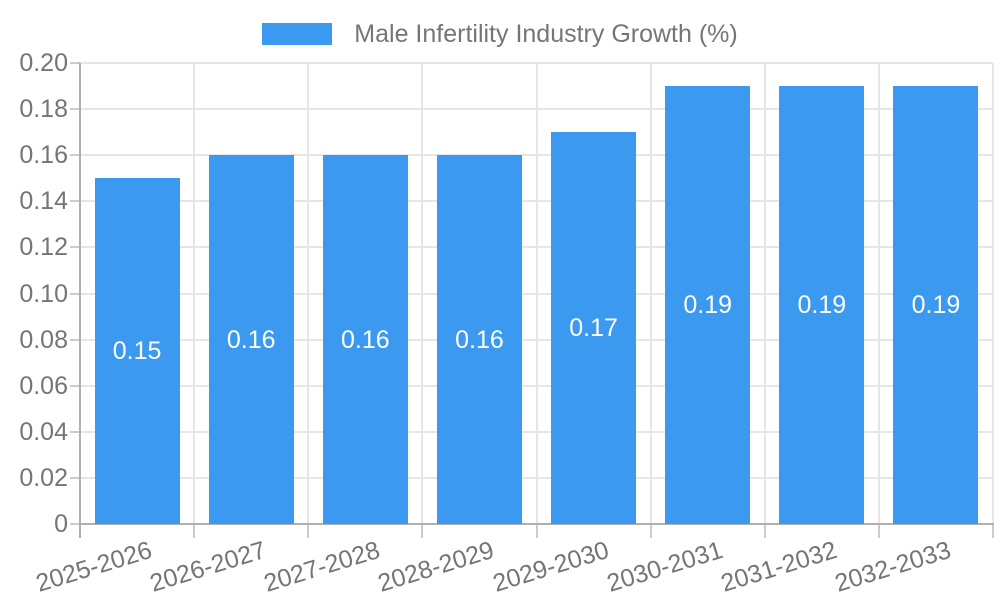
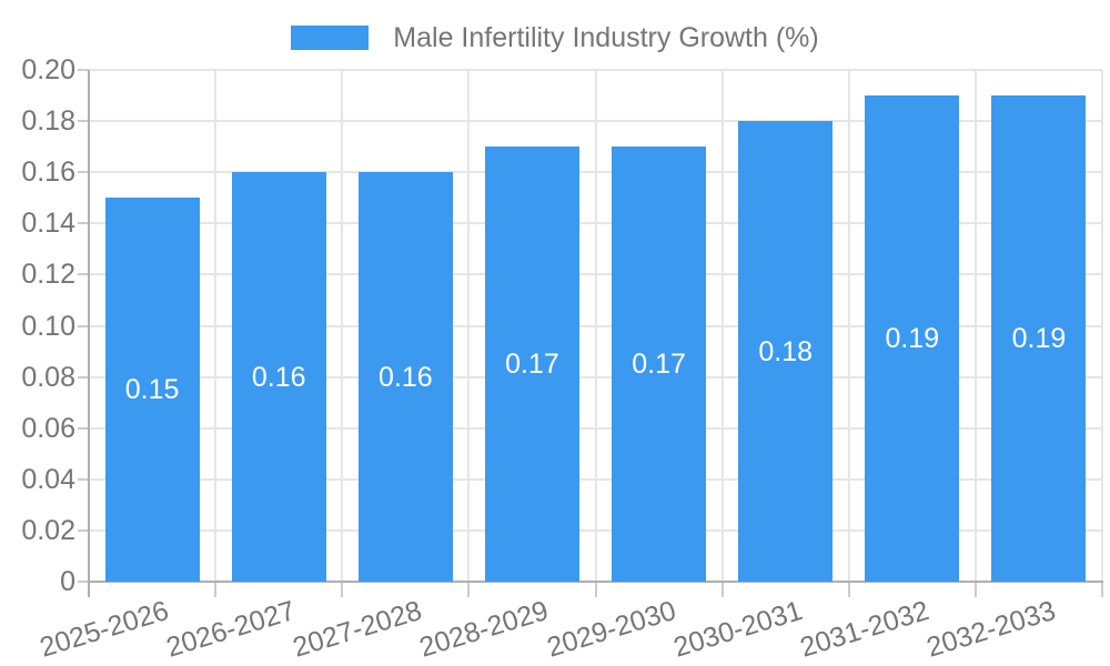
2028-2029: 0.16 -> 0.17
2030-2031: 0.19 -> 0.18
